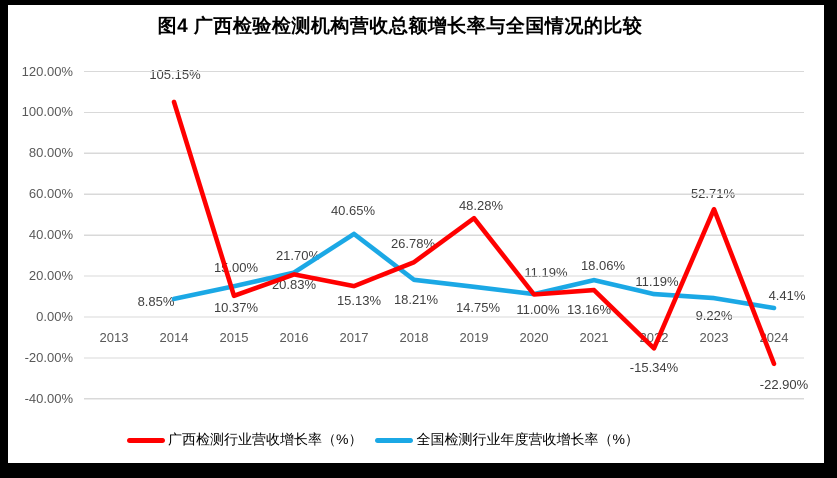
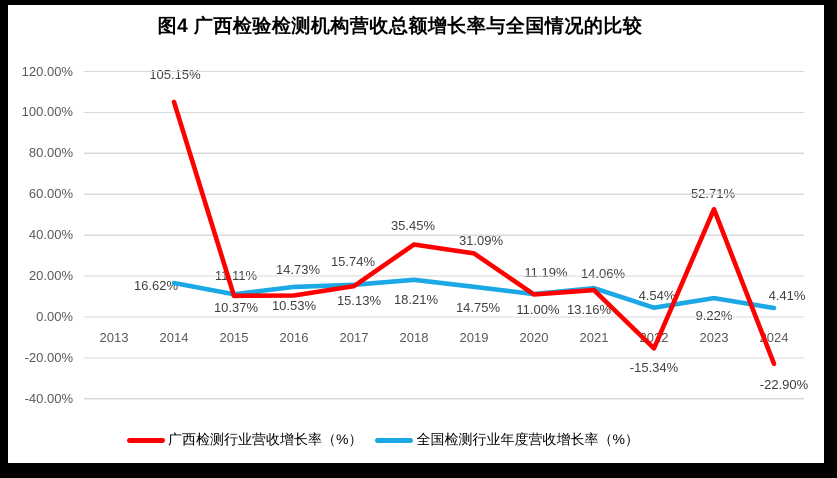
全国检测行业年度营收增长率（%）/2014: 8.85% -> 16.62%
全国检测行业年度营收增长率（%）/2015: 15.00% -> 11.11%
广西检测行业营收增长率（%）/2016: 20.83% -> 10.53%
全国检测行业年度营收增长率（%）/2016: 21.70% -> 14.73%
全国检测行业年度营收增长率（%）/2017: 40.65% -> 15.74%
广西检测行业营收增长率（%）/2018: 26.78% -> 35.45%
广西检测行业营收增长率（%）/2019: 48.28% -> 31.09%
全国检测行业年度营收增长率（%）/2021: 18.06% -> 14.06%
全国检测行业年度营收增长率（%）/2022: 11.19% -> 4.54%
